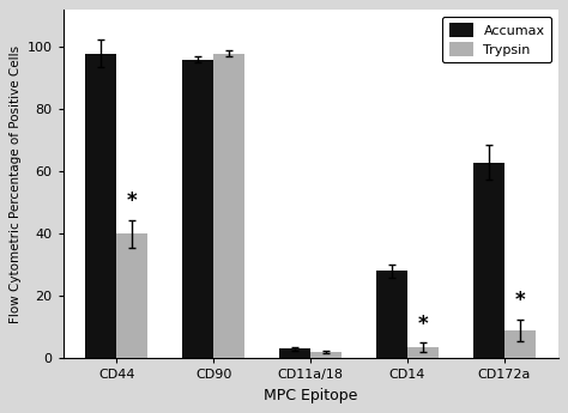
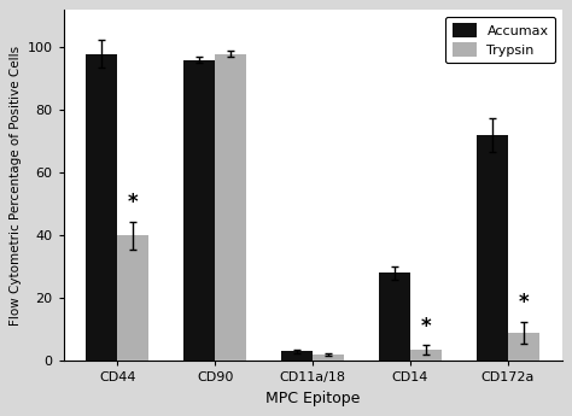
Accumax/CD172a: 63 -> 72
